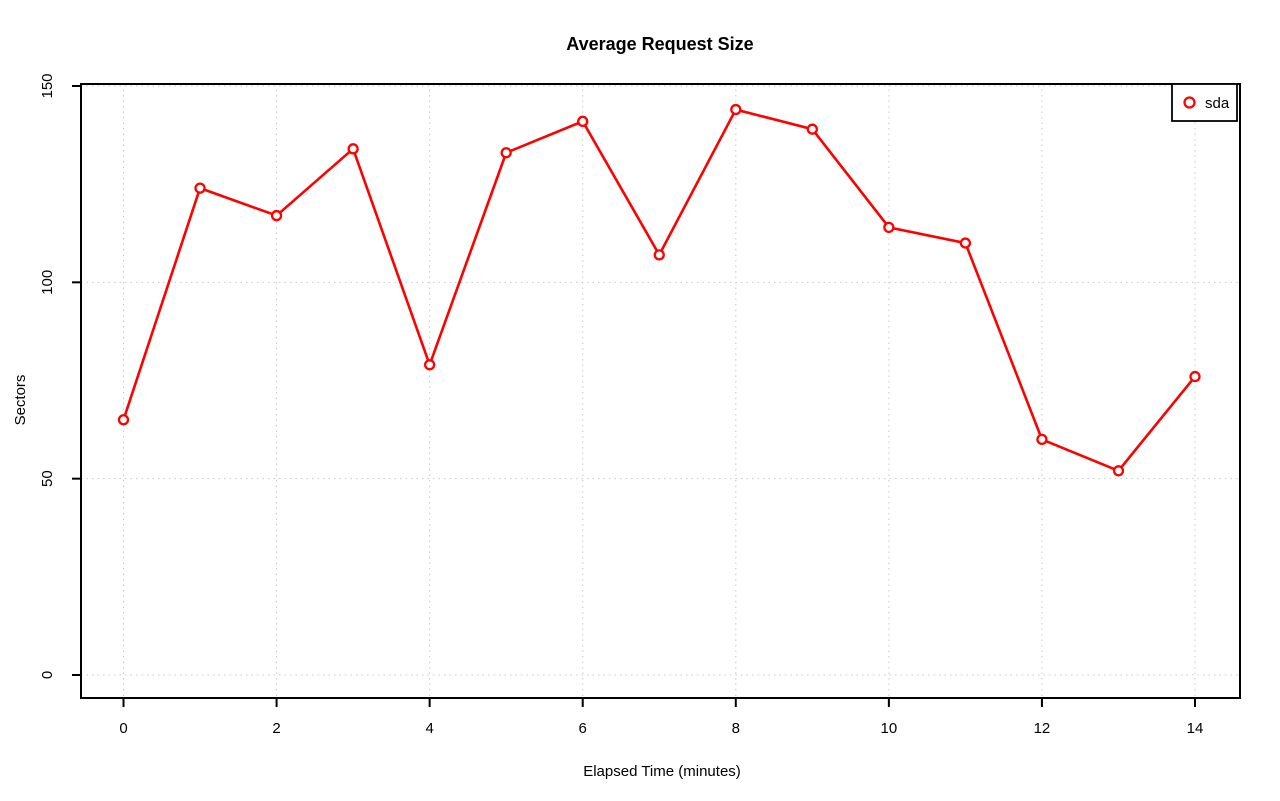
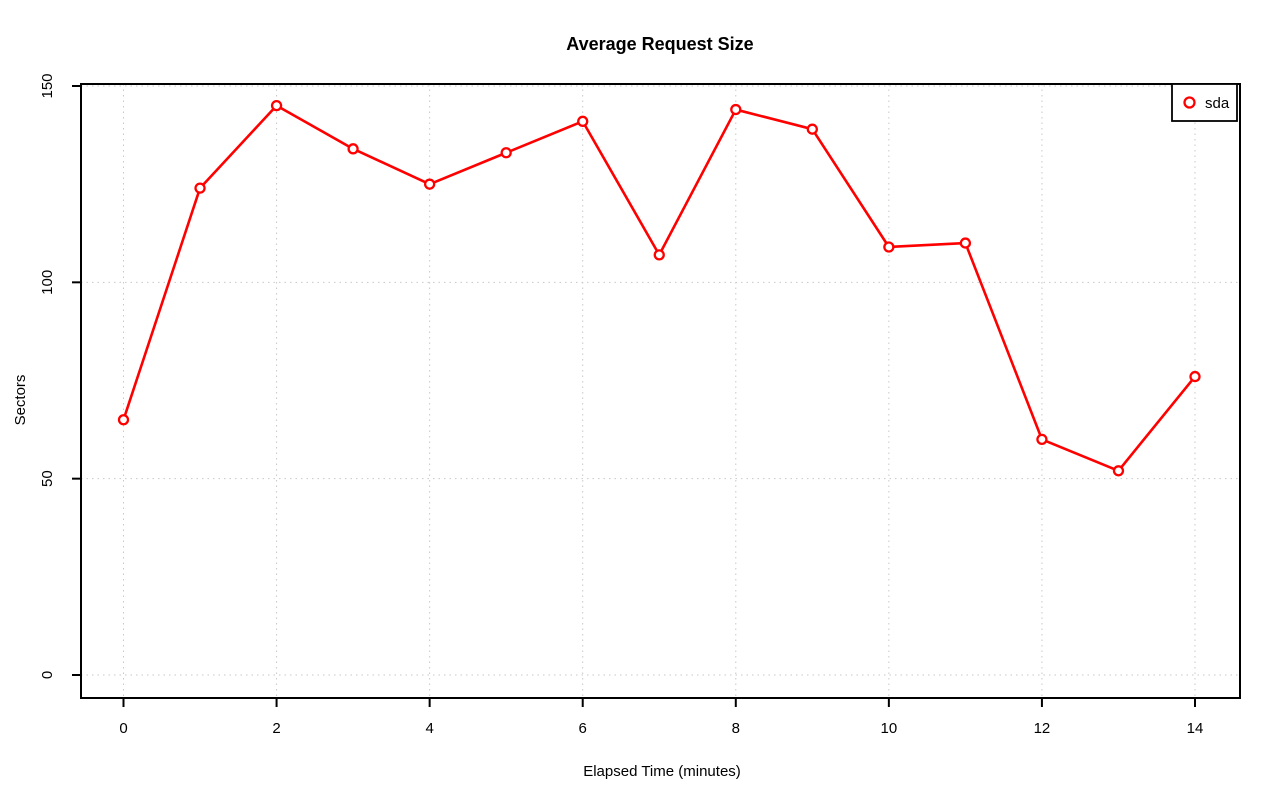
2: 117 -> 145
4: 79 -> 125
10: 114 -> 109
